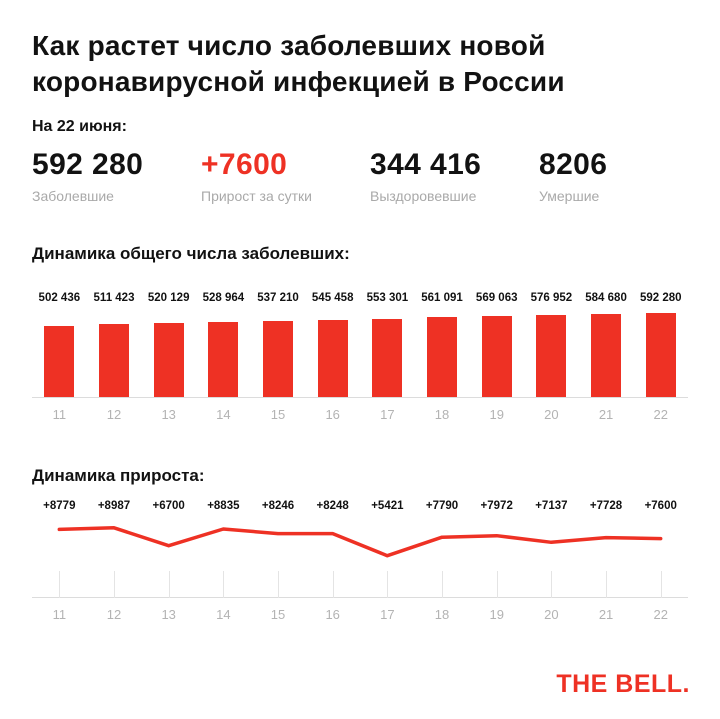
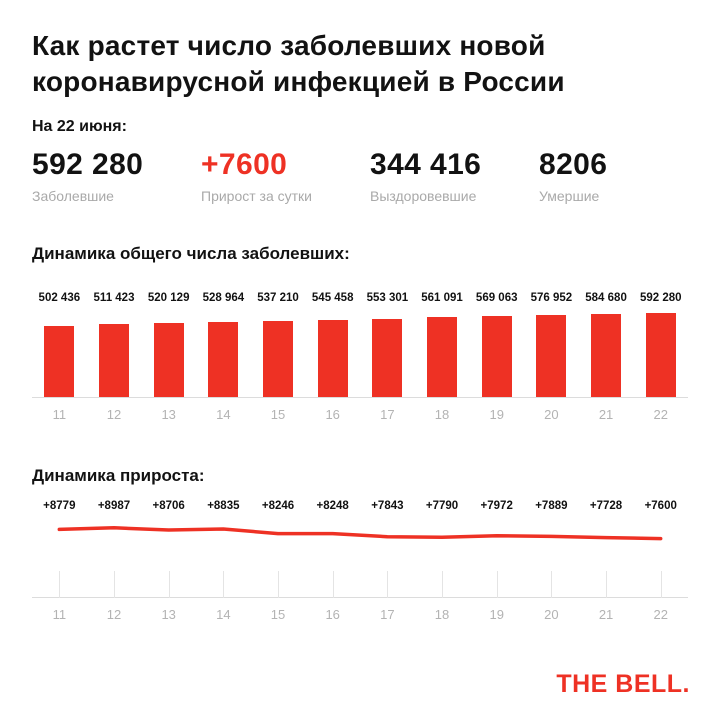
Динамика прироста:/13: +6700 -> +8706
Динамика прироста:/17: +5421 -> +7843
Динамика прироста:/20: +7137 -> +7889
